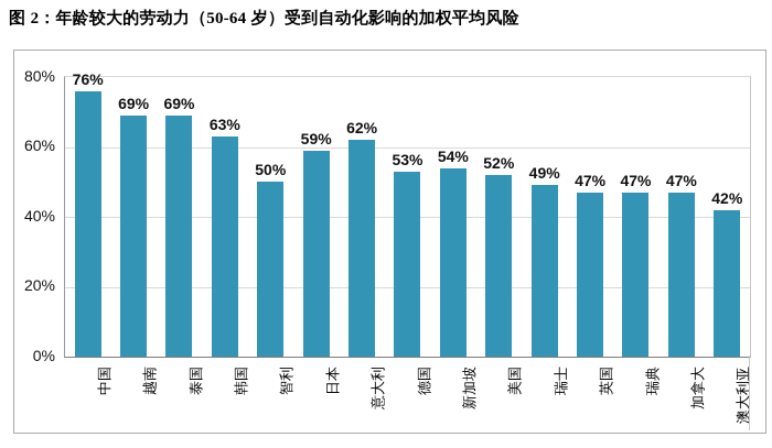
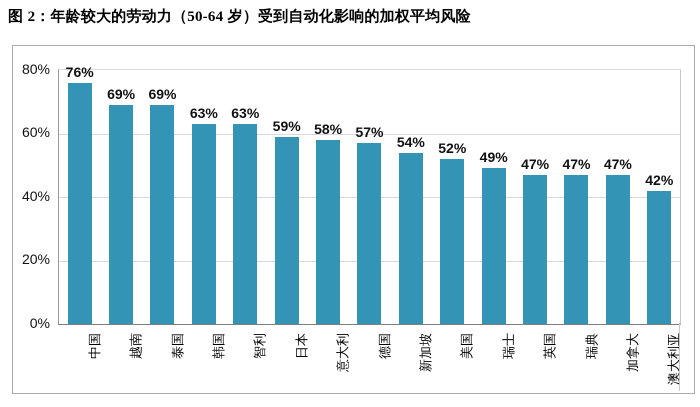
智利: 50% -> 63%
意大利: 62% -> 58%
德国: 53% -> 57%
